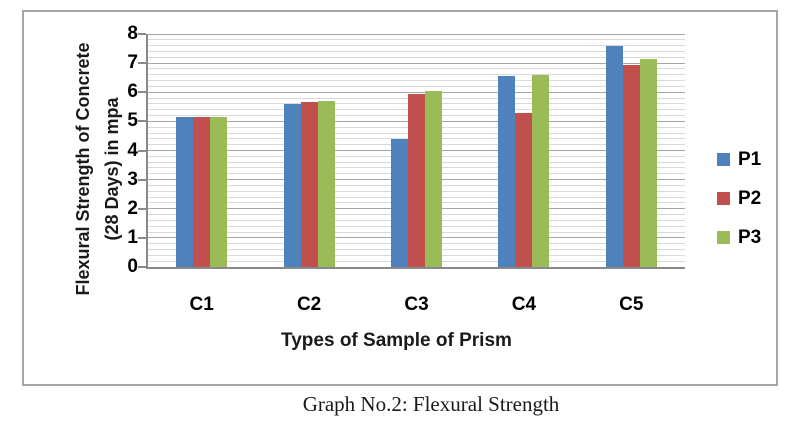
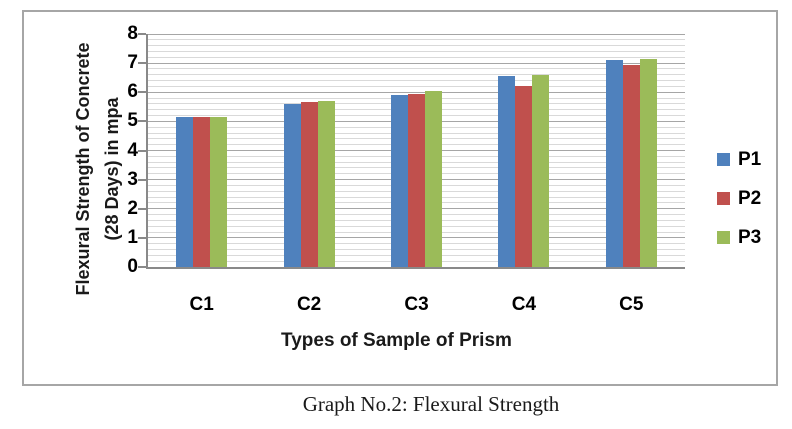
P1/C3: 4.4 -> 5.9
P2/C4: 5.3 -> 6.2
P1/C5: 7.6 -> 7.1
